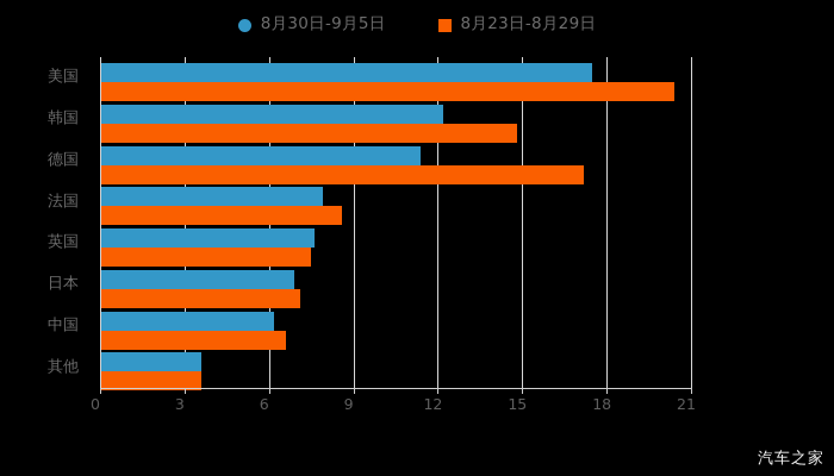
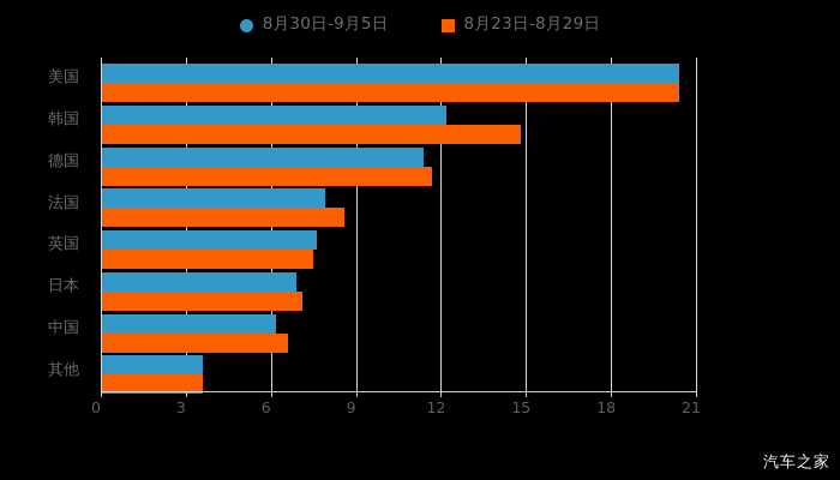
8月30日-9月5日/美国: 17.5 -> 20.4
8月23日-8月29日/德国: 17.2 -> 11.7
